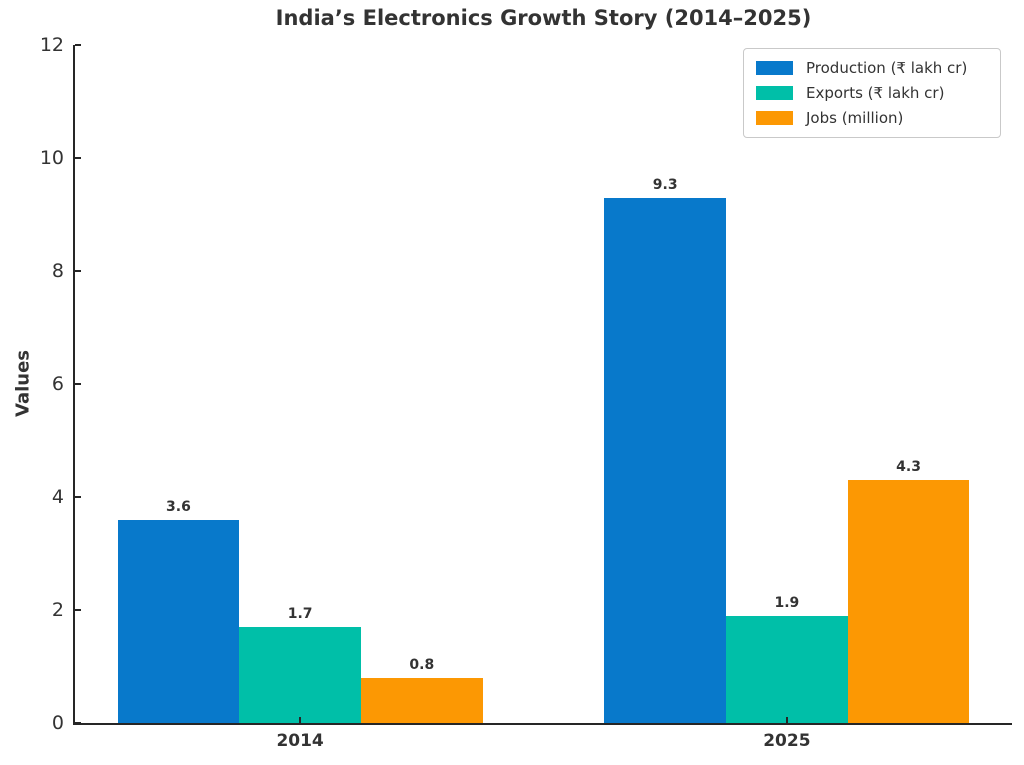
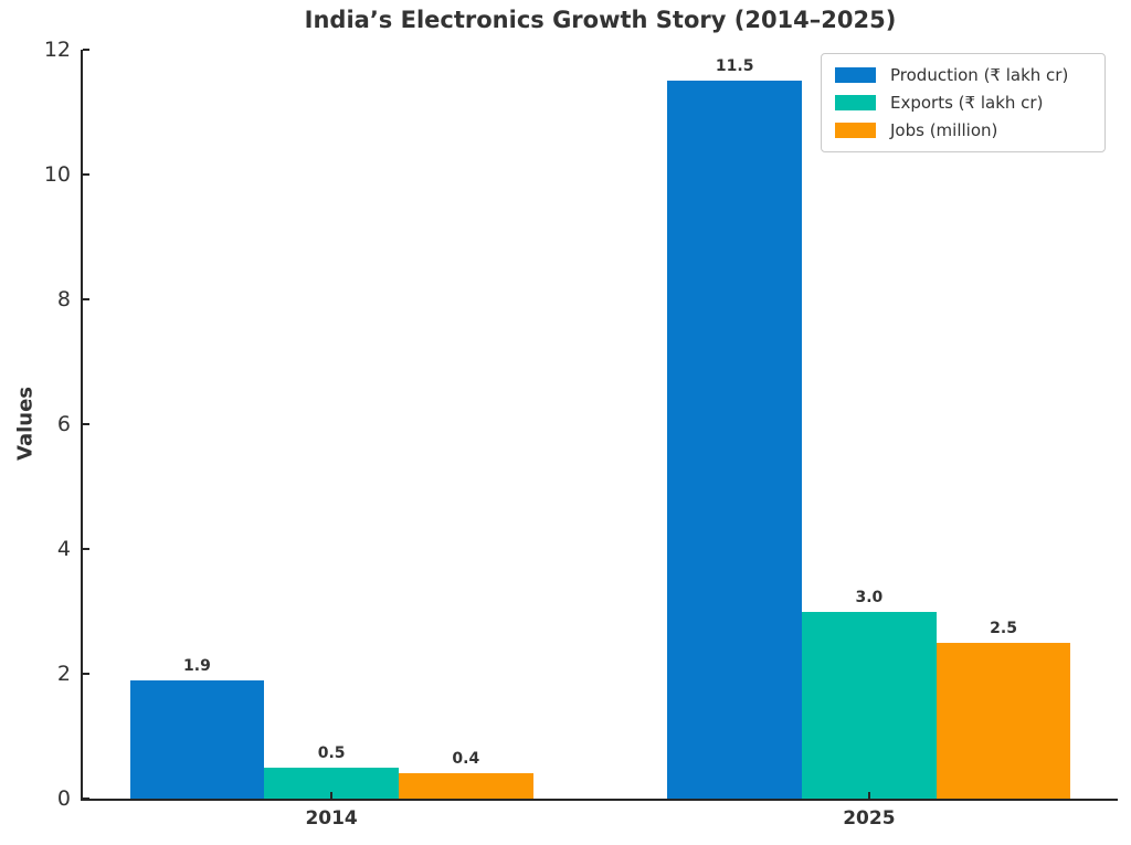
Production (₹ lakh cr)/2014: 3.6 -> 1.9
Exports (₹ lakh cr)/2014: 1.7 -> 0.5
Jobs (million)/2014: 0.8 -> 0.4
Production (₹ lakh cr)/2025: 9.3 -> 11.5
Exports (₹ lakh cr)/2025: 1.9 -> 3.0
Jobs (million)/2025: 4.3 -> 2.5
